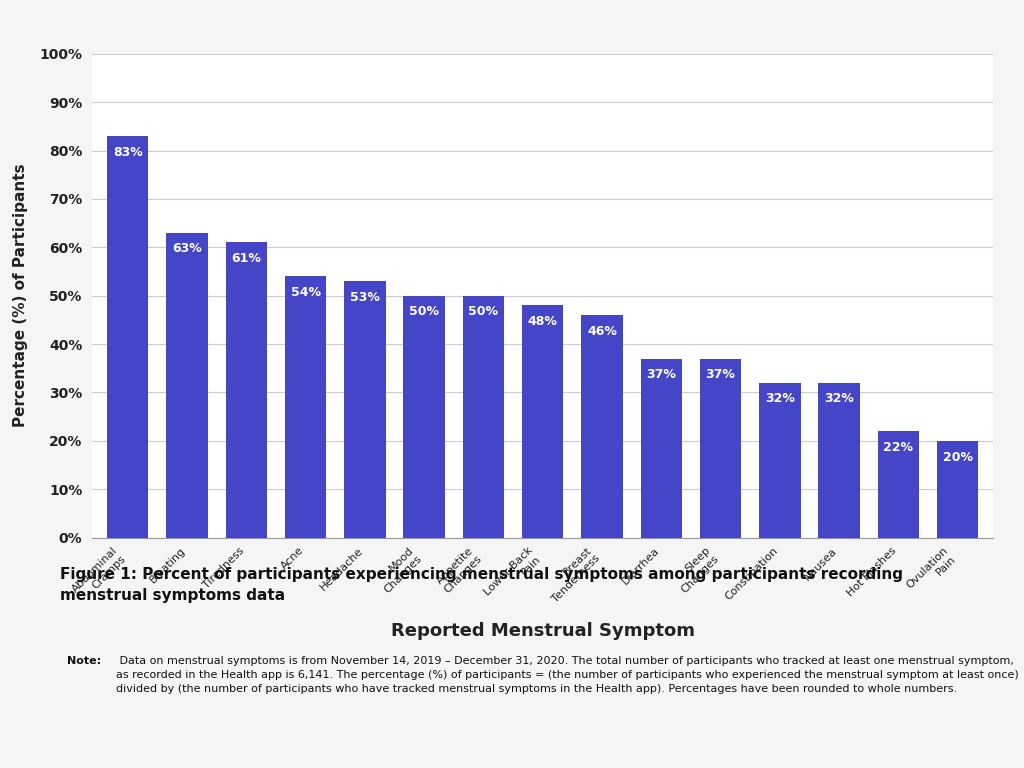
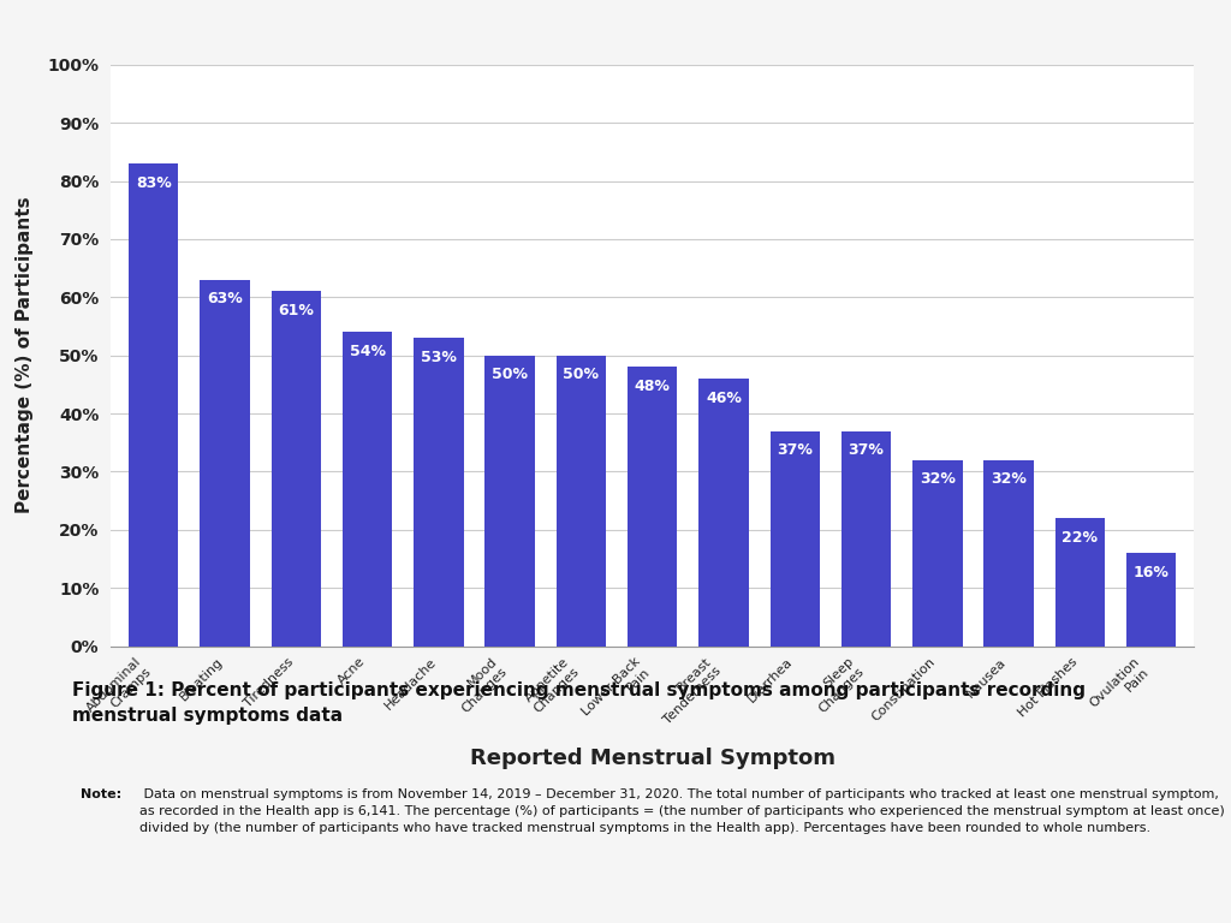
Ovulation Pain: 20% -> 16%
